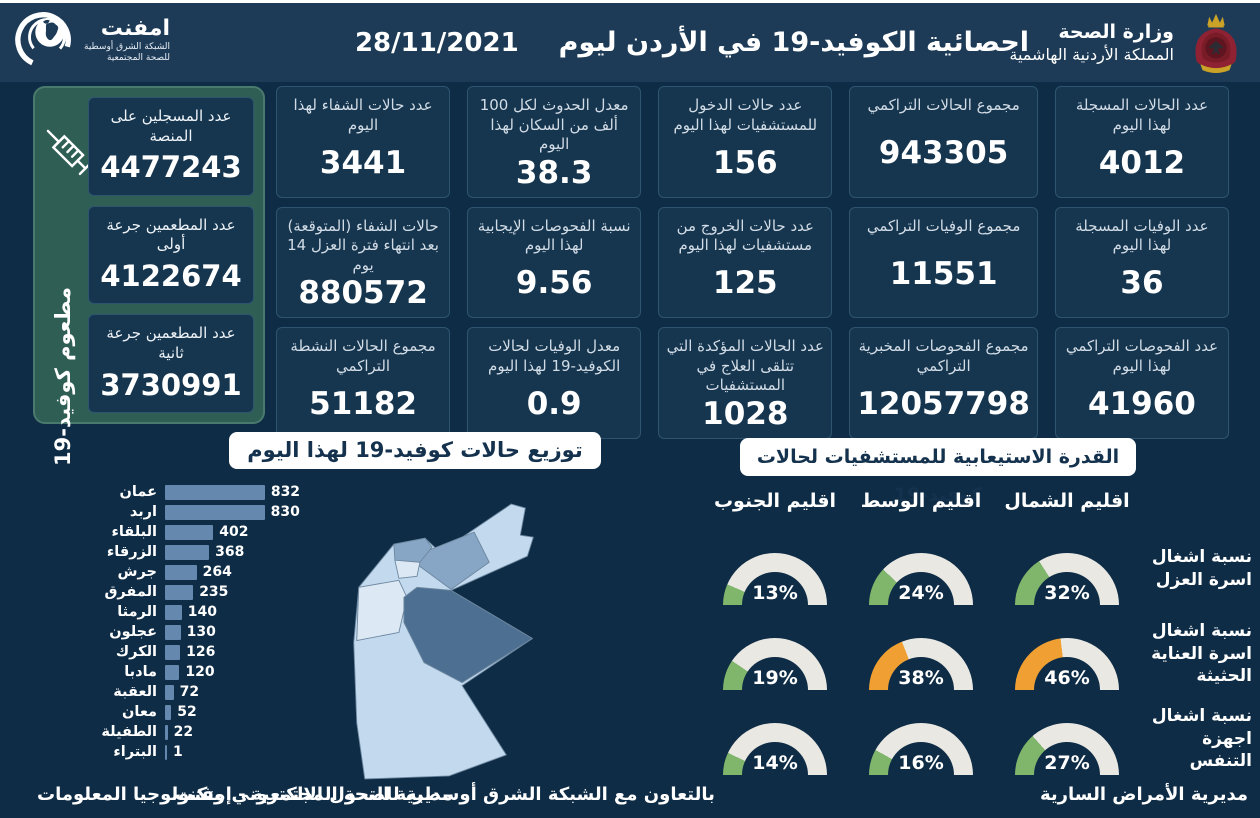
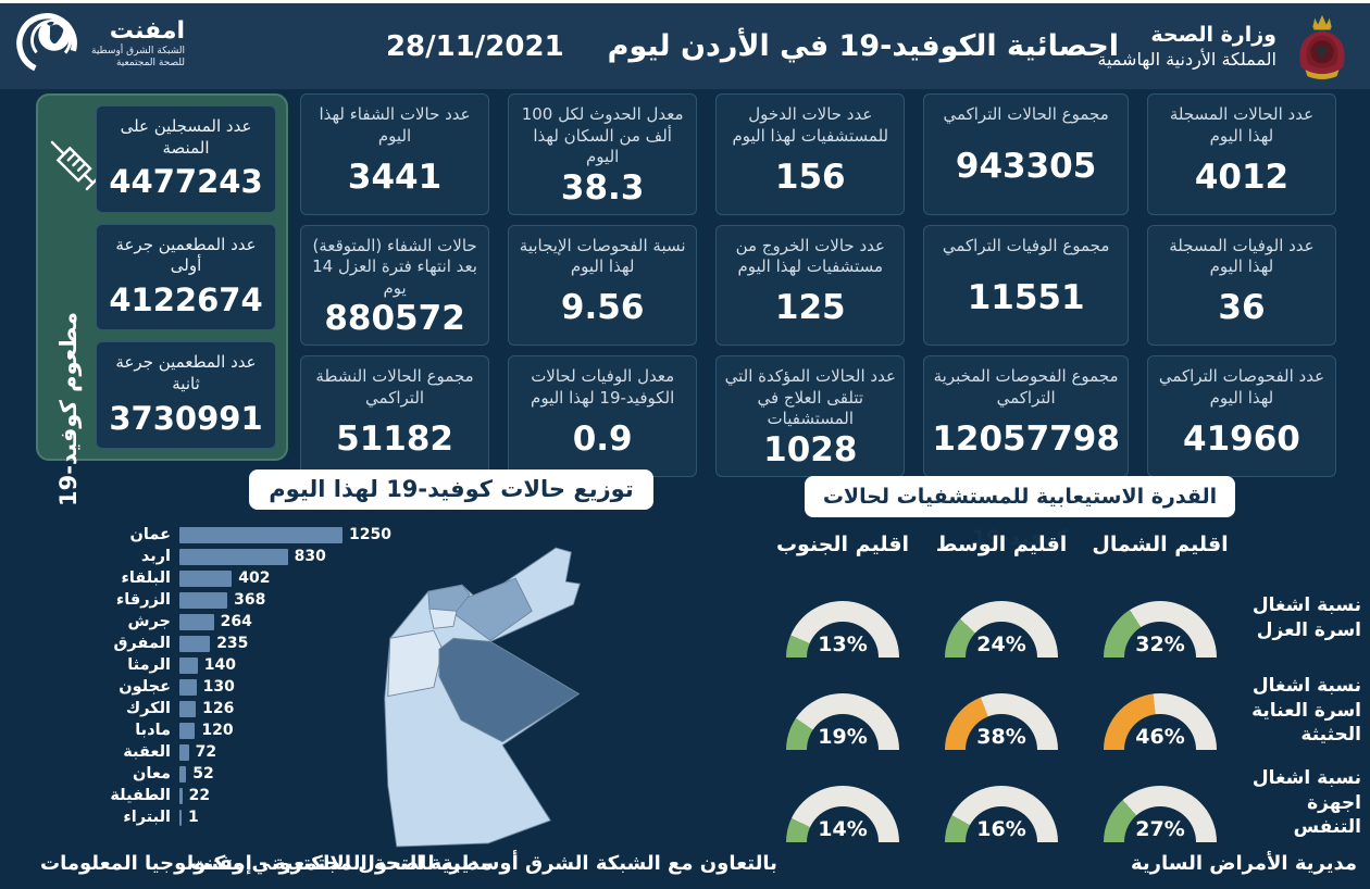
توزيع حالات كوفيد-19 لهذا اليوم/عمان: 832 -> 1250
